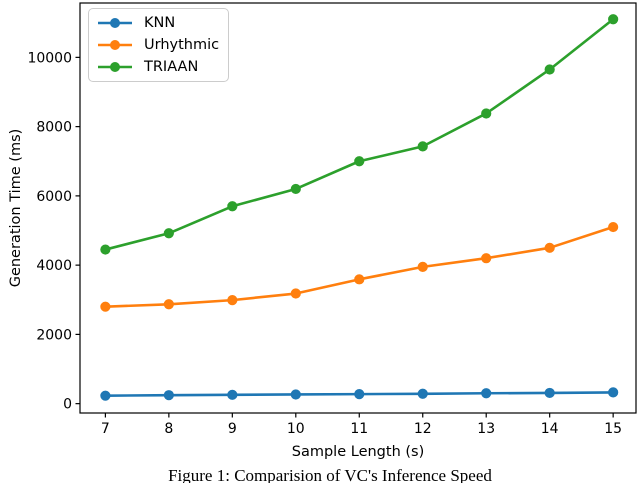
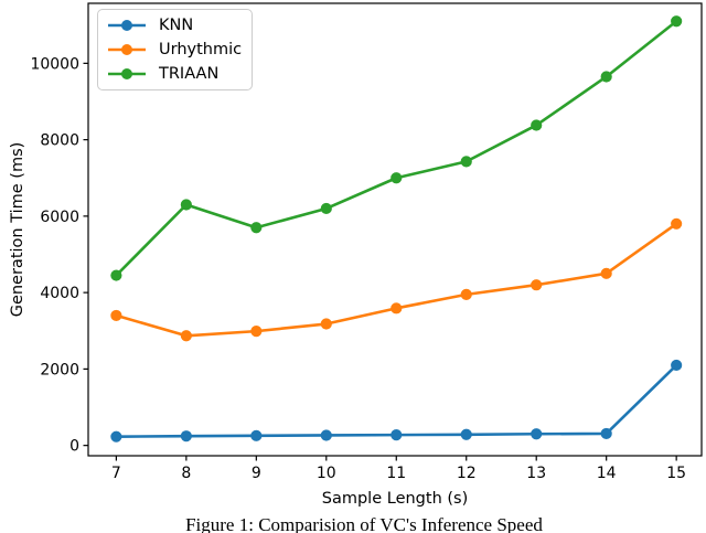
Urhythmic/7: 2800 -> 3400
TRIAAN/8: 4900 -> 6300
KNN/15: 300 -> 2100
Urhythmic/15: 5100 -> 5800
